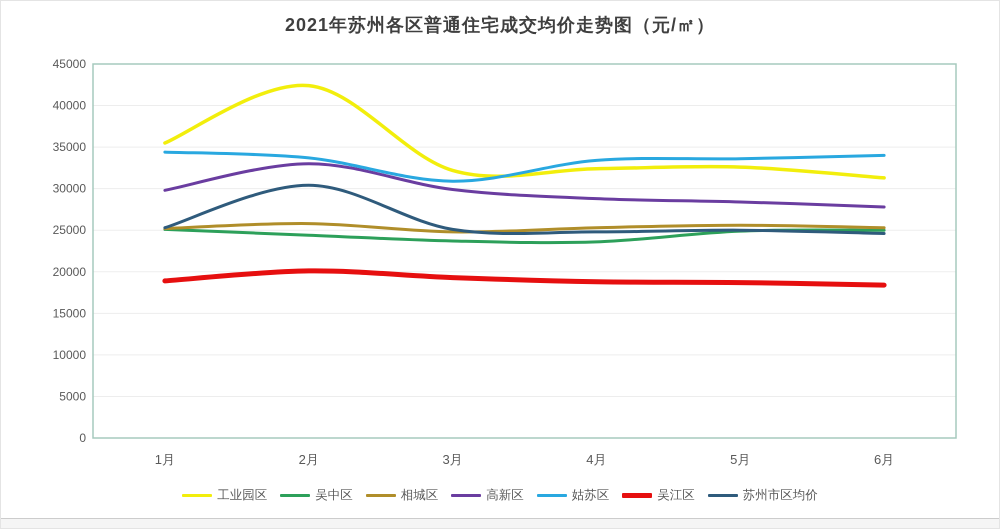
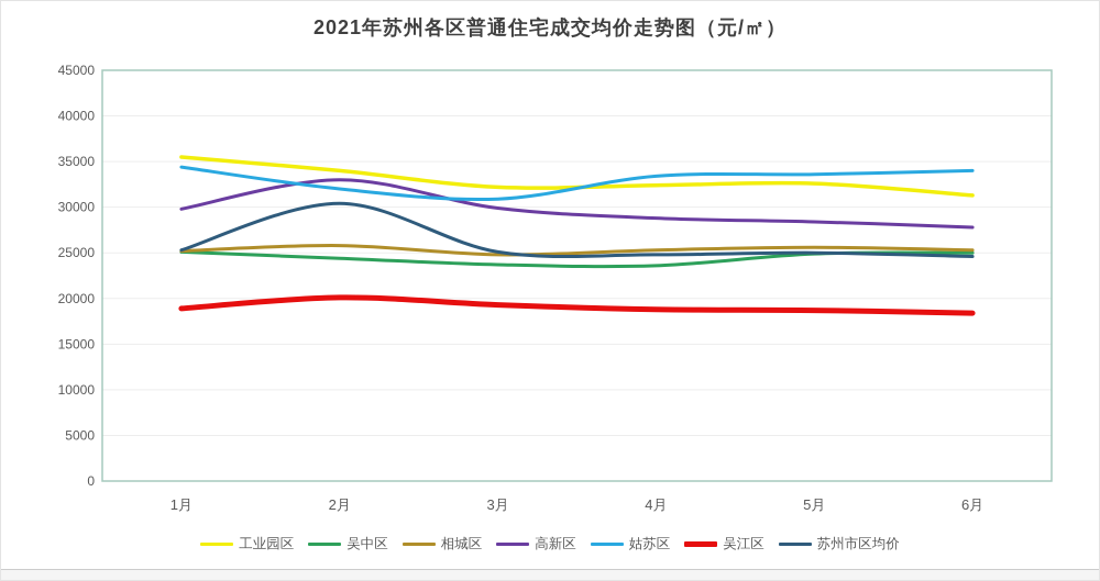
工业园区/2月: 42000 -> 34000
姑苏区/2月: 34000 -> 32000
